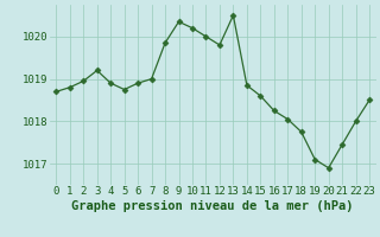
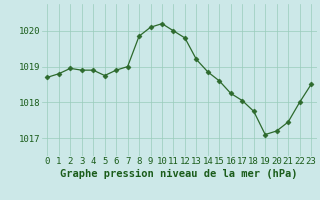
3: 1019.20 -> 1018.90
9: 1020.35 -> 1020.10
13: 1020.50 -> 1019.20
20: 1016.90 -> 1017.20
